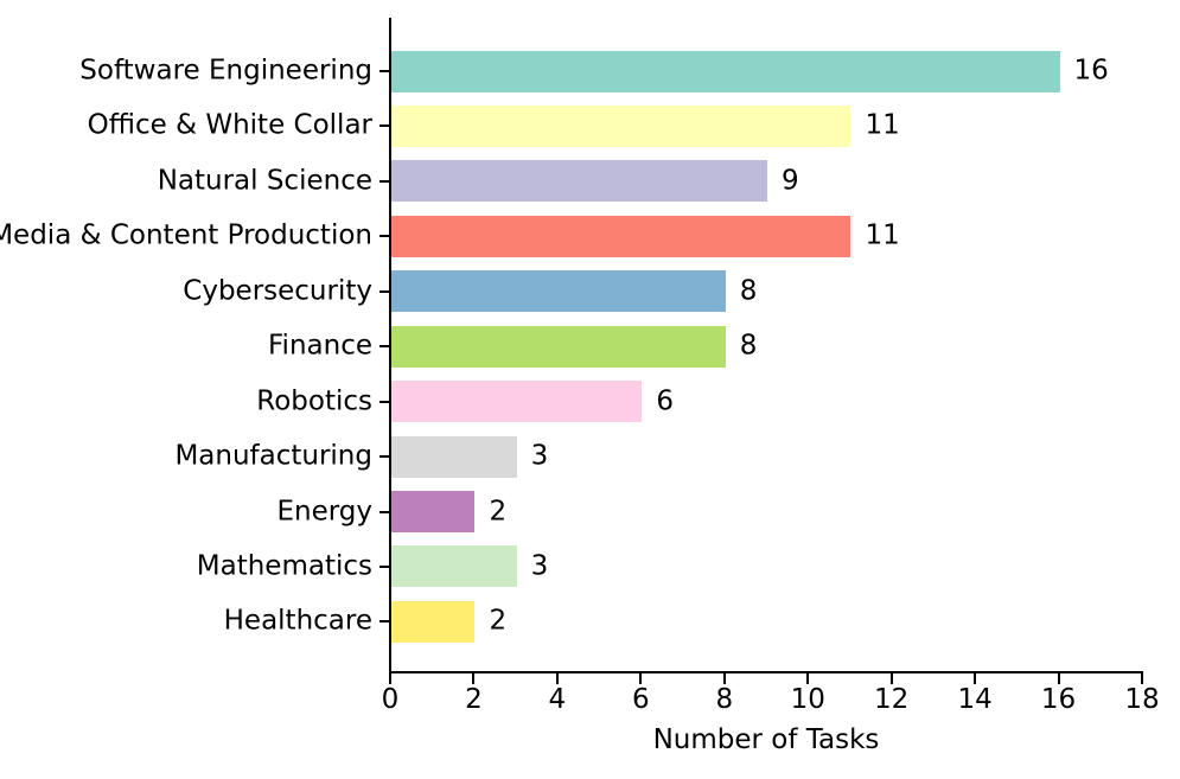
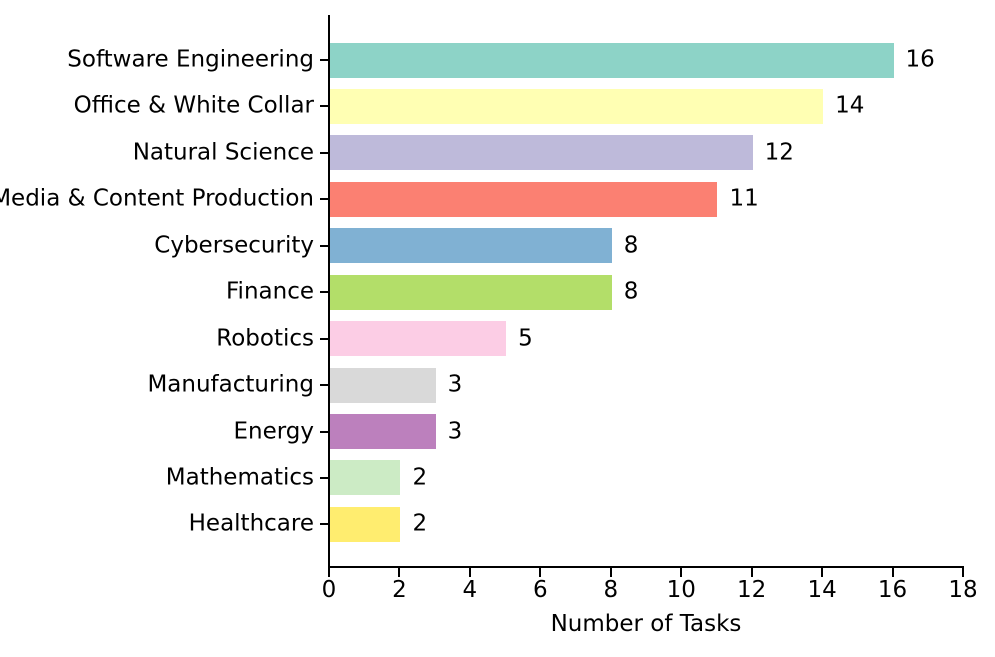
Office & White Collar: 11 -> 14
Natural Science: 9 -> 12
Robotics: 6 -> 5
Energy: 2 -> 3
Mathematics: 3 -> 2
